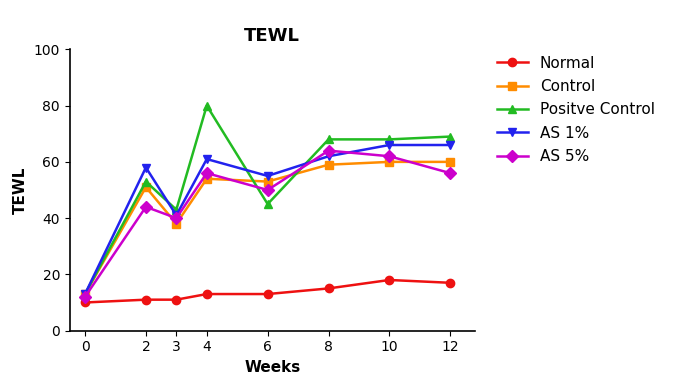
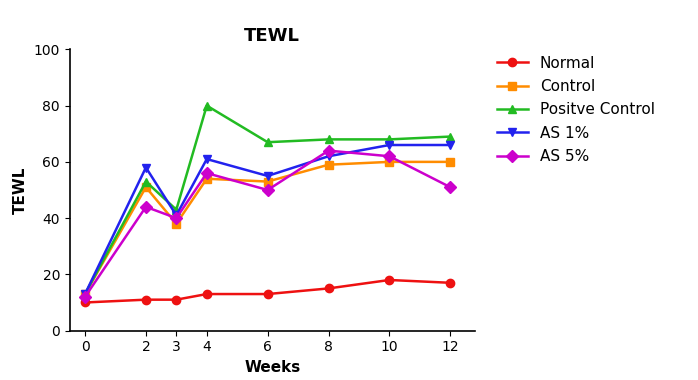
Positve Control/6: 45 -> 67
AS 5%/12: 56 -> 51
